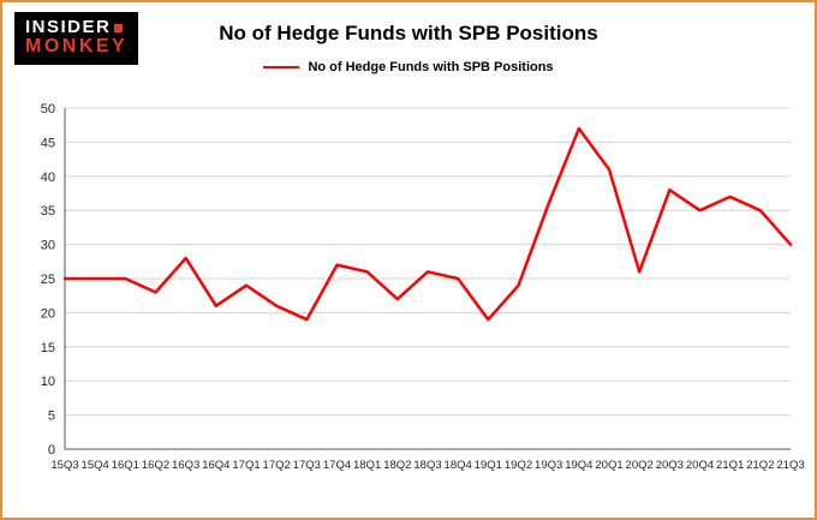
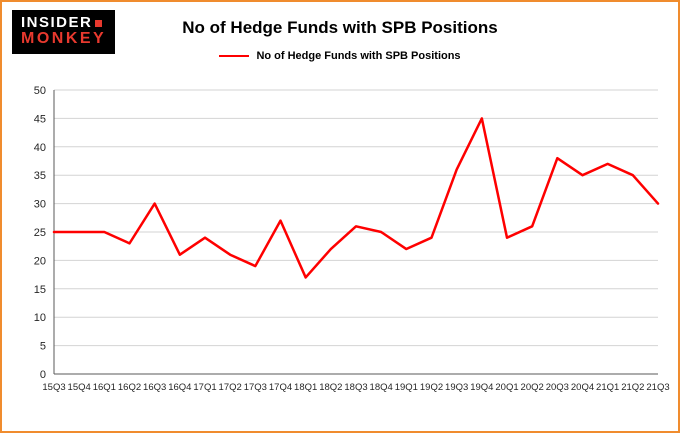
16Q3: 28 -> 30
18Q1: 26 -> 17
19Q1: 19 -> 22
19Q4: 47 -> 45
20Q1: 41 -> 24
